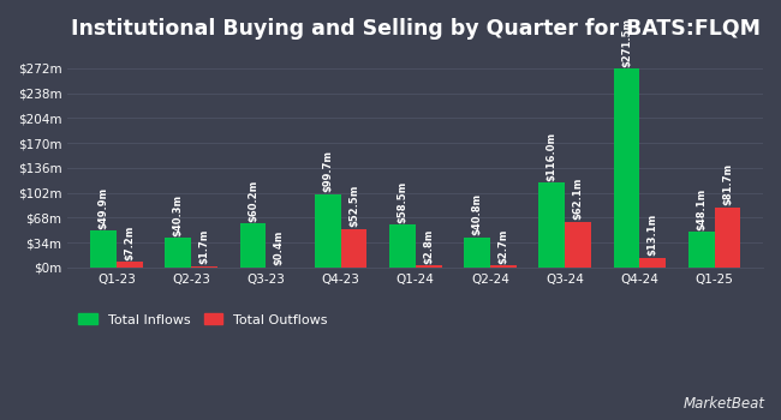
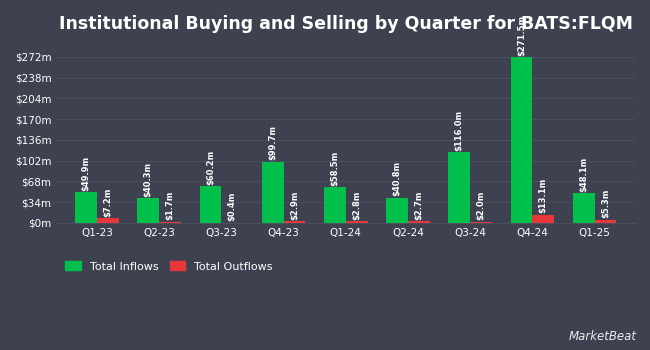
Total Outflows/Q4-23: $52.5m -> $2.9m
Total Outflows/Q3-24: $62.1m -> $2.0m
Total Outflows/Q1-25: $81.7m -> $5.3m
